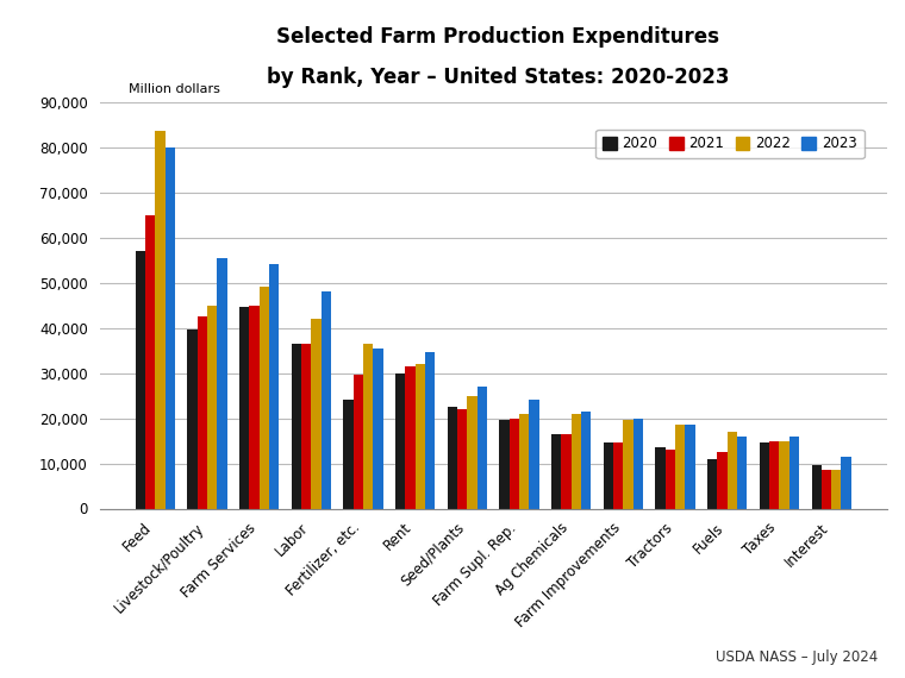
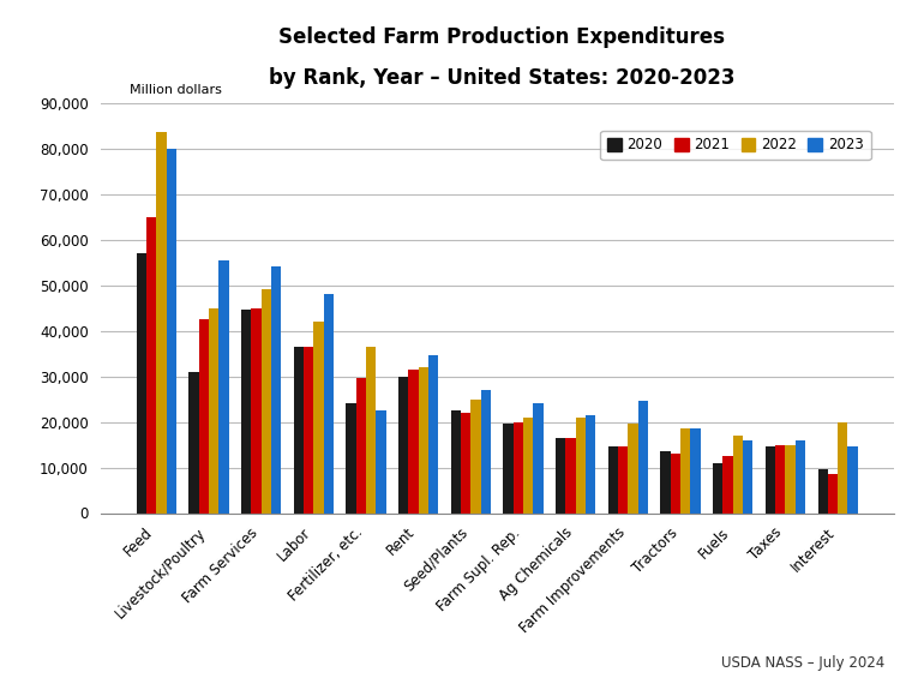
2020/Livestock/Poultry: 39,500 -> 31,000
2023/Fertilizer, etc.: 35,500 -> 22,500
2023/Farm Improvements: 20,000 -> 24,500
2022/Interest: 8,500 -> 20,000
2023/Interest: 11,500 -> 14,500
